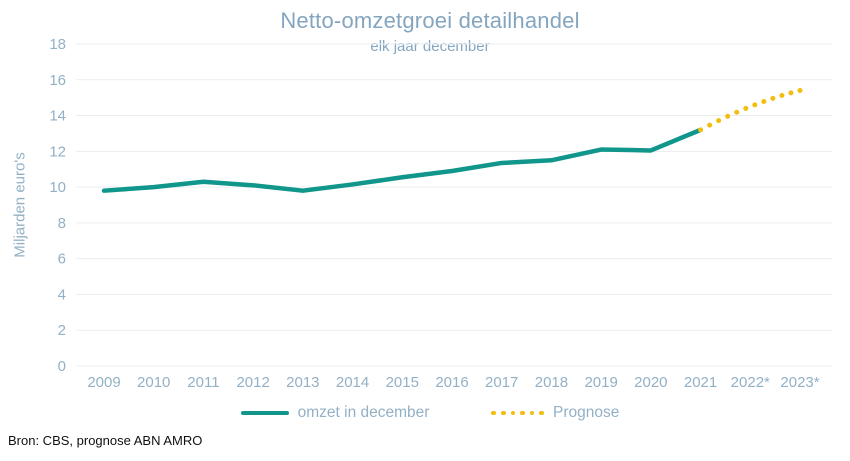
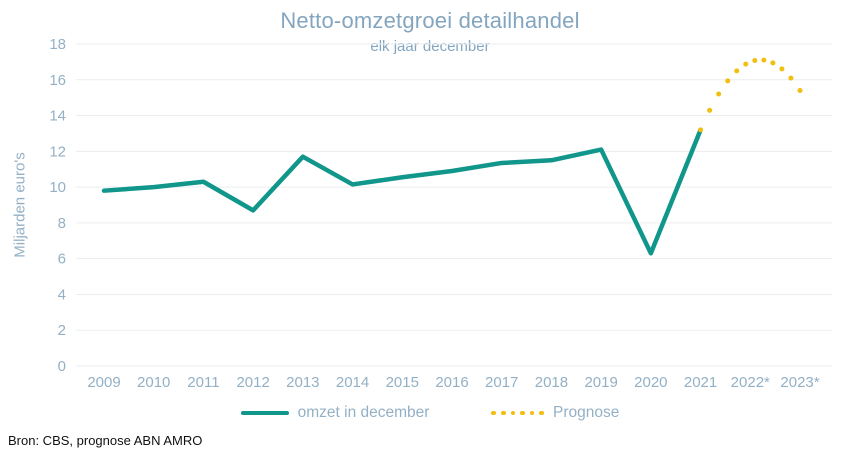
omzet in december/2012: 10.1 -> 8.7
omzet in december/2013: 9.8 -> 11.7
omzet in december/2020: 12.1 -> 6.3
Prognose/2022*: 14.5 -> 17.0
